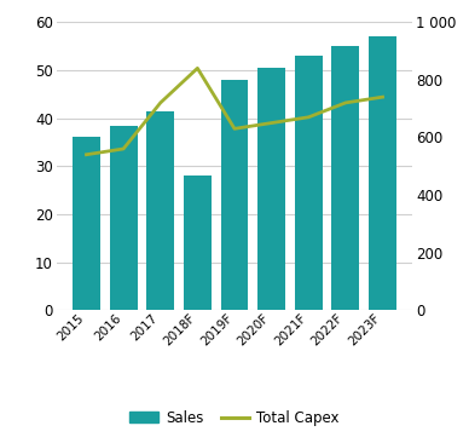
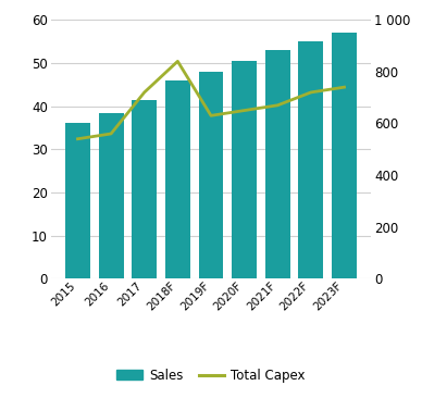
Sales/2018F: 28.0 -> 46.0
